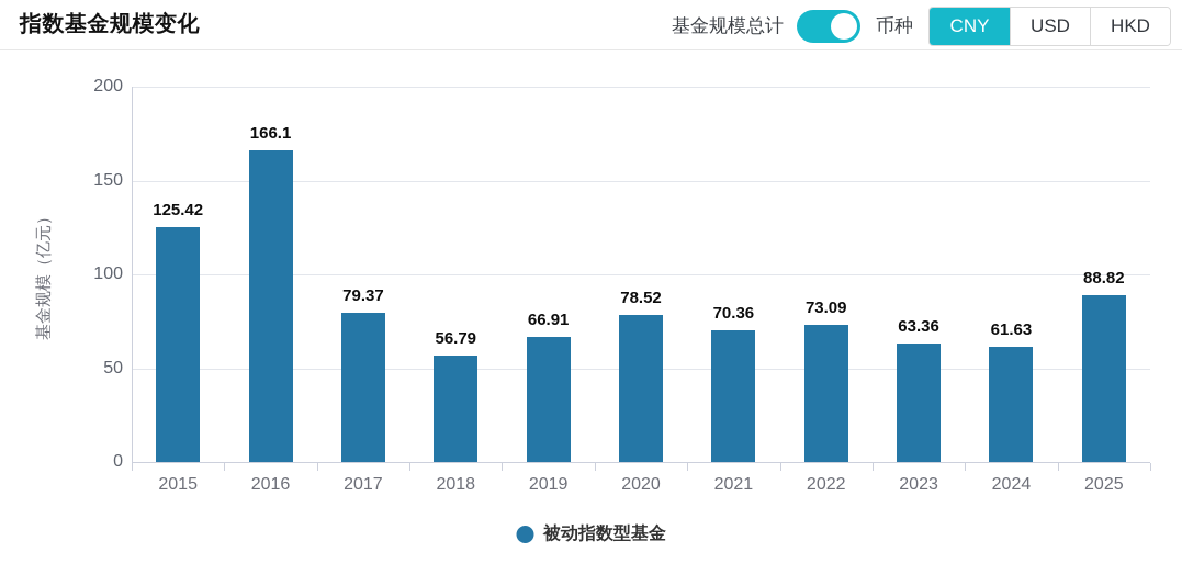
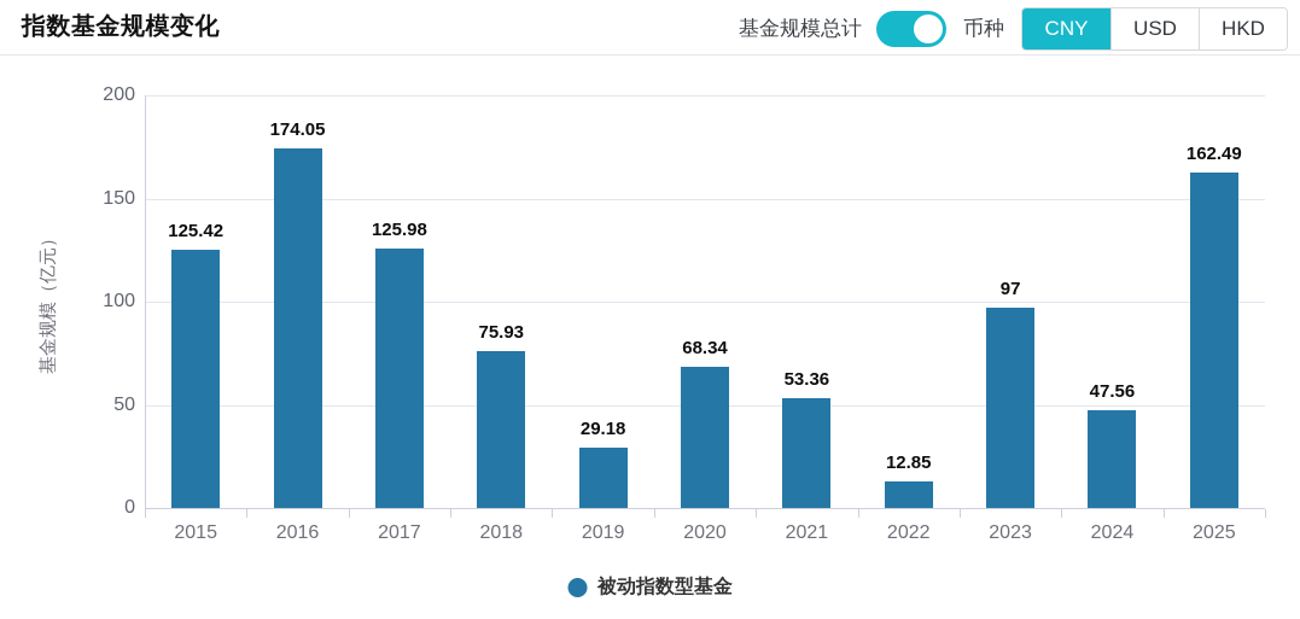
2016: 166.1 -> 174.05
2017: 79.37 -> 125.98
2018: 56.79 -> 75.93
2019: 66.91 -> 29.18
2020: 78.52 -> 68.34
2021: 70.36 -> 53.36
2022: 73.09 -> 12.85
2023: 63.36 -> 97
2024: 61.63 -> 47.56
2025: 88.82 -> 162.49
